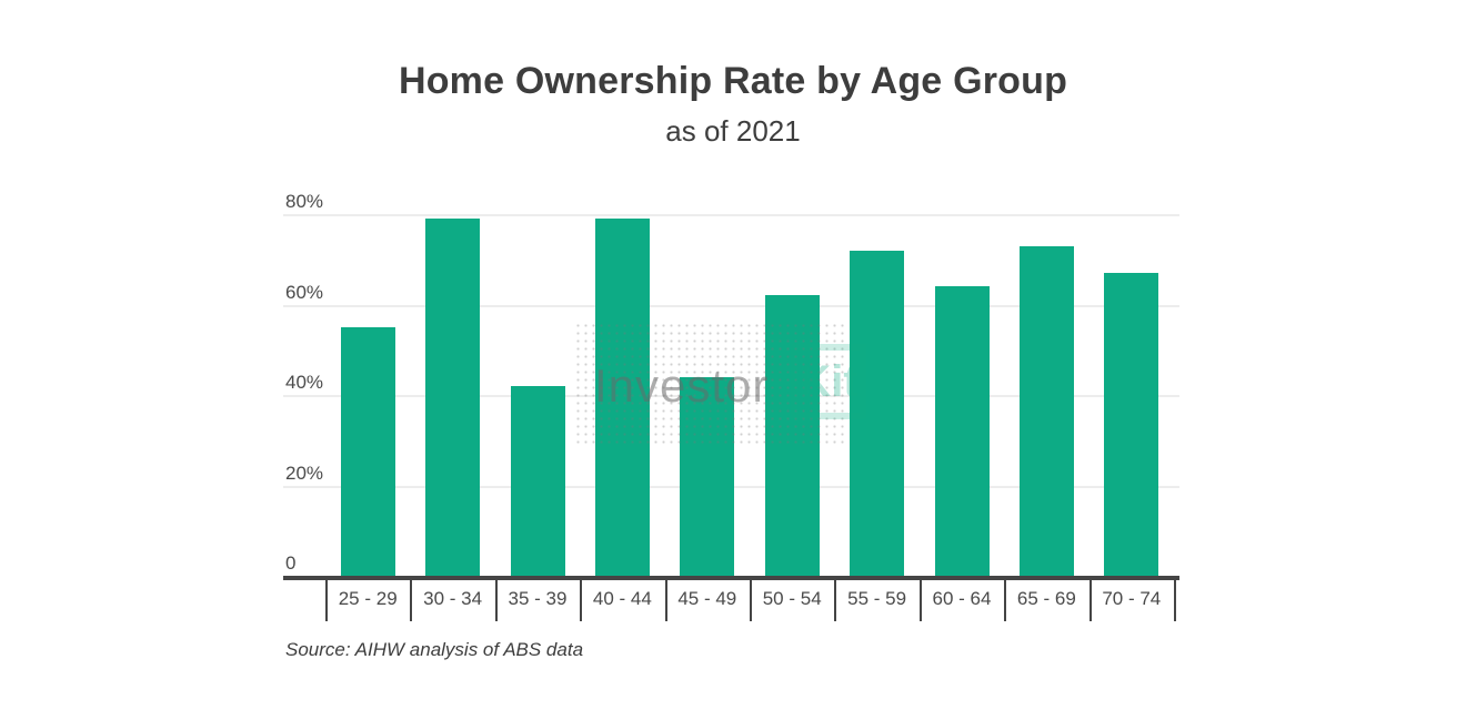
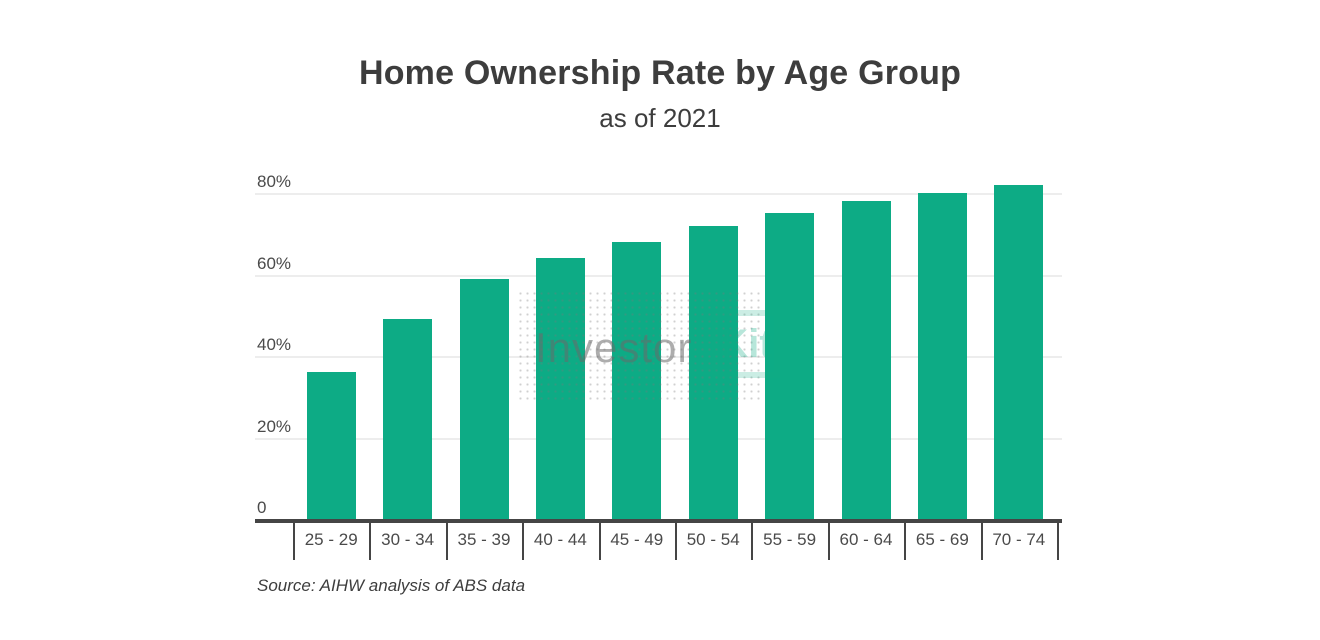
25 - 29: 55% -> 36%
30 - 34: 79% -> 49%
35 - 39: 42% -> 59%
40 - 44: 79% -> 64%
45 - 49: 44% -> 68%
50 - 54: 62% -> 72%
55 - 59: 72% -> 75%
60 - 64: 64% -> 78%
65 - 69: 73% -> 80%
70 - 74: 67% -> 82%
